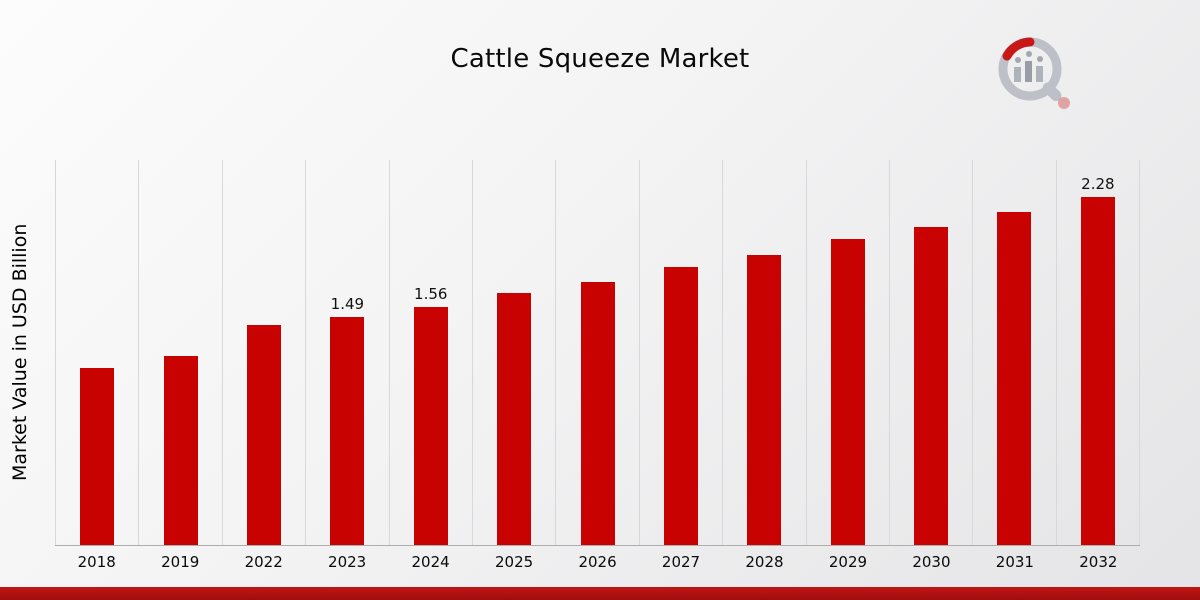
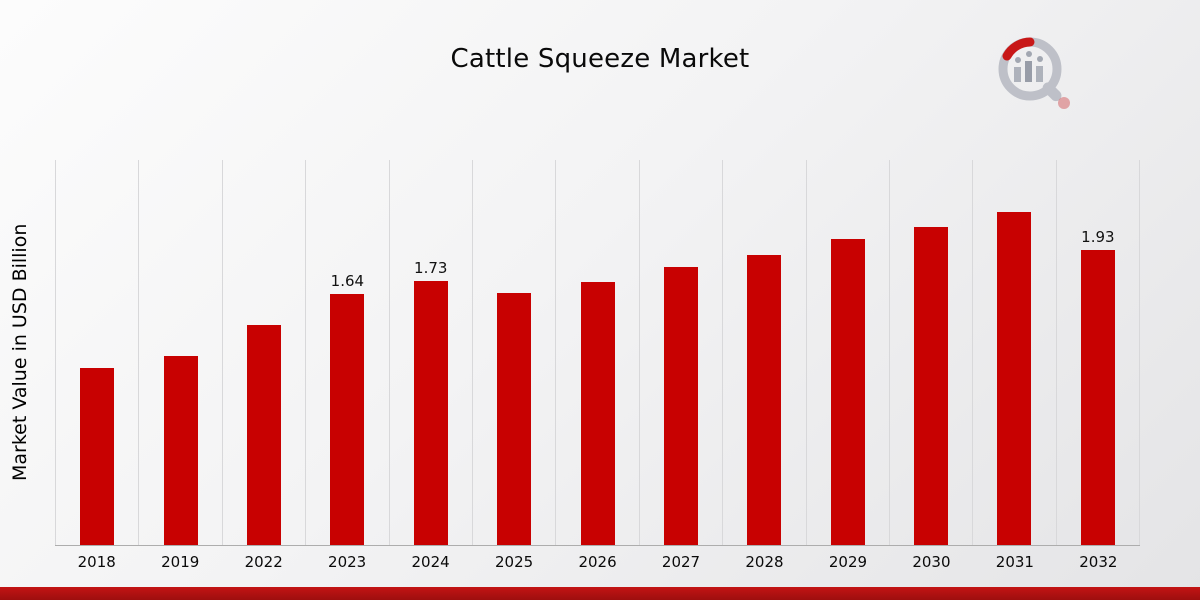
2023: 1.49 -> 1.64
2024: 1.56 -> 1.73
2032: 2.28 -> 1.93
